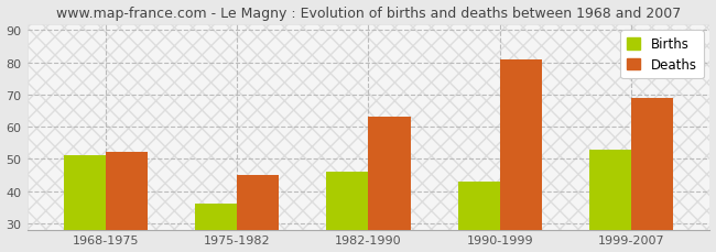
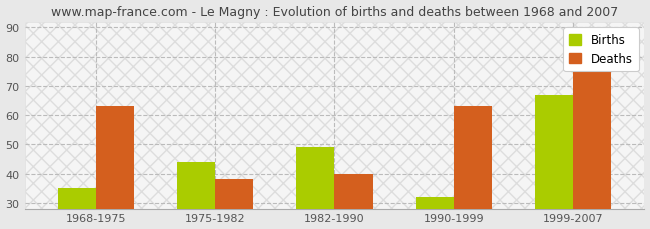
Births/1968-1975: 51 -> 35
Deaths/1968-1975: 52 -> 63
Births/1975-1982: 36 -> 44
Deaths/1975-1982: 45 -> 38
Births/1982-1990: 46 -> 49
Deaths/1982-1990: 63 -> 40
Births/1990-1999: 43 -> 32
Deaths/1990-1999: 81 -> 63
Births/1999-2007: 53 -> 67
Deaths/1999-2007: 69 -> 75
